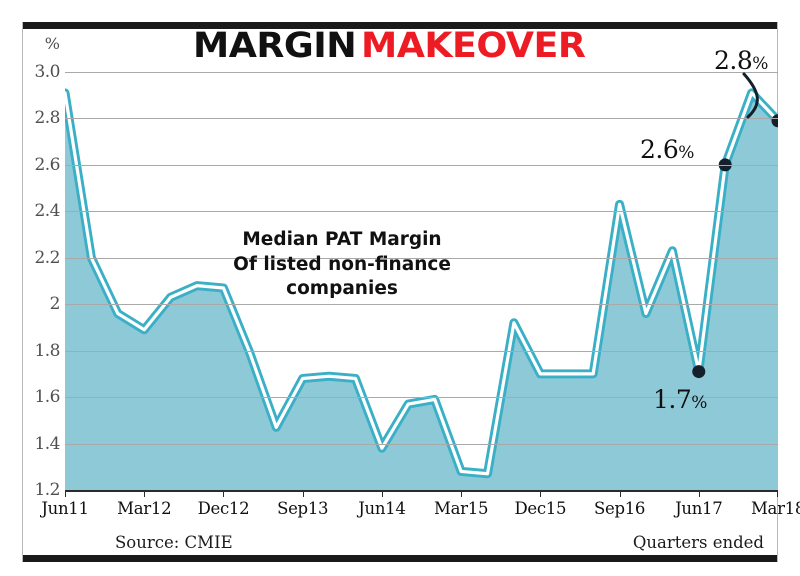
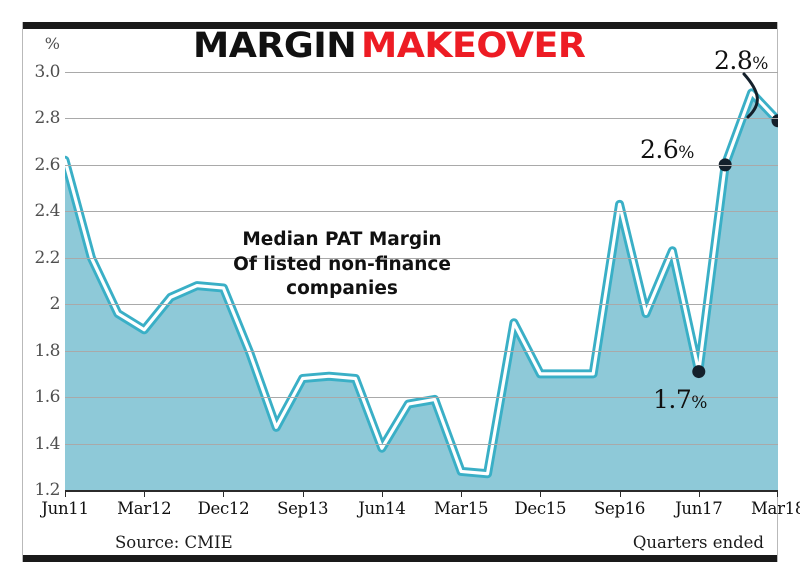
Jun11: 2.91 -> 2.62
